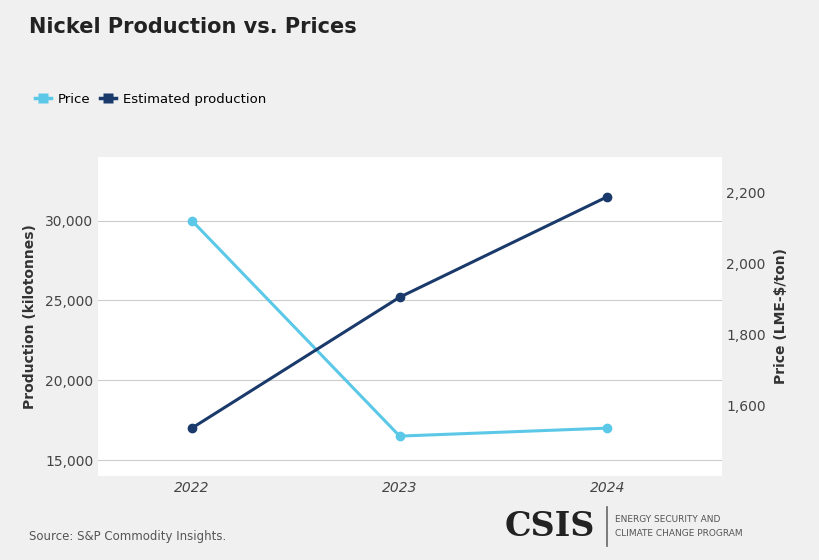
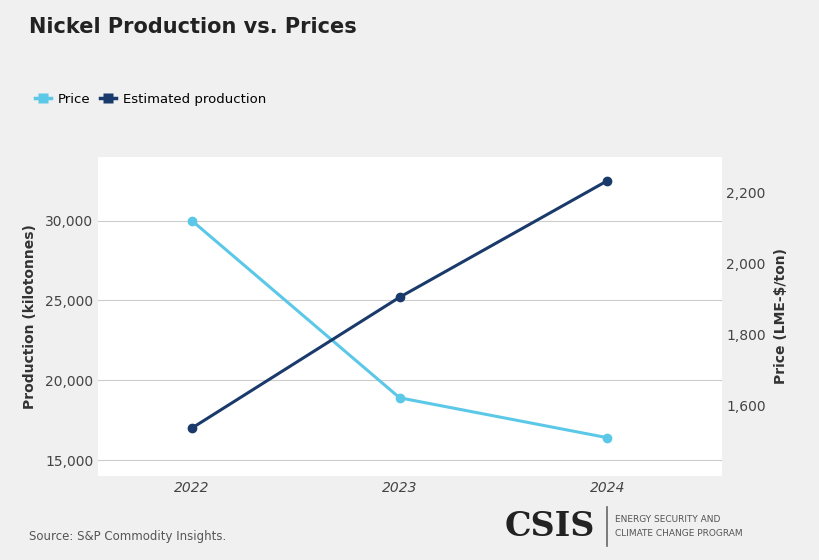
Price/2023: 16,500 -> 18,900
Estimated production/2024: 31,500 -> 32,500
Price/2024: 17,000 -> 16,400
